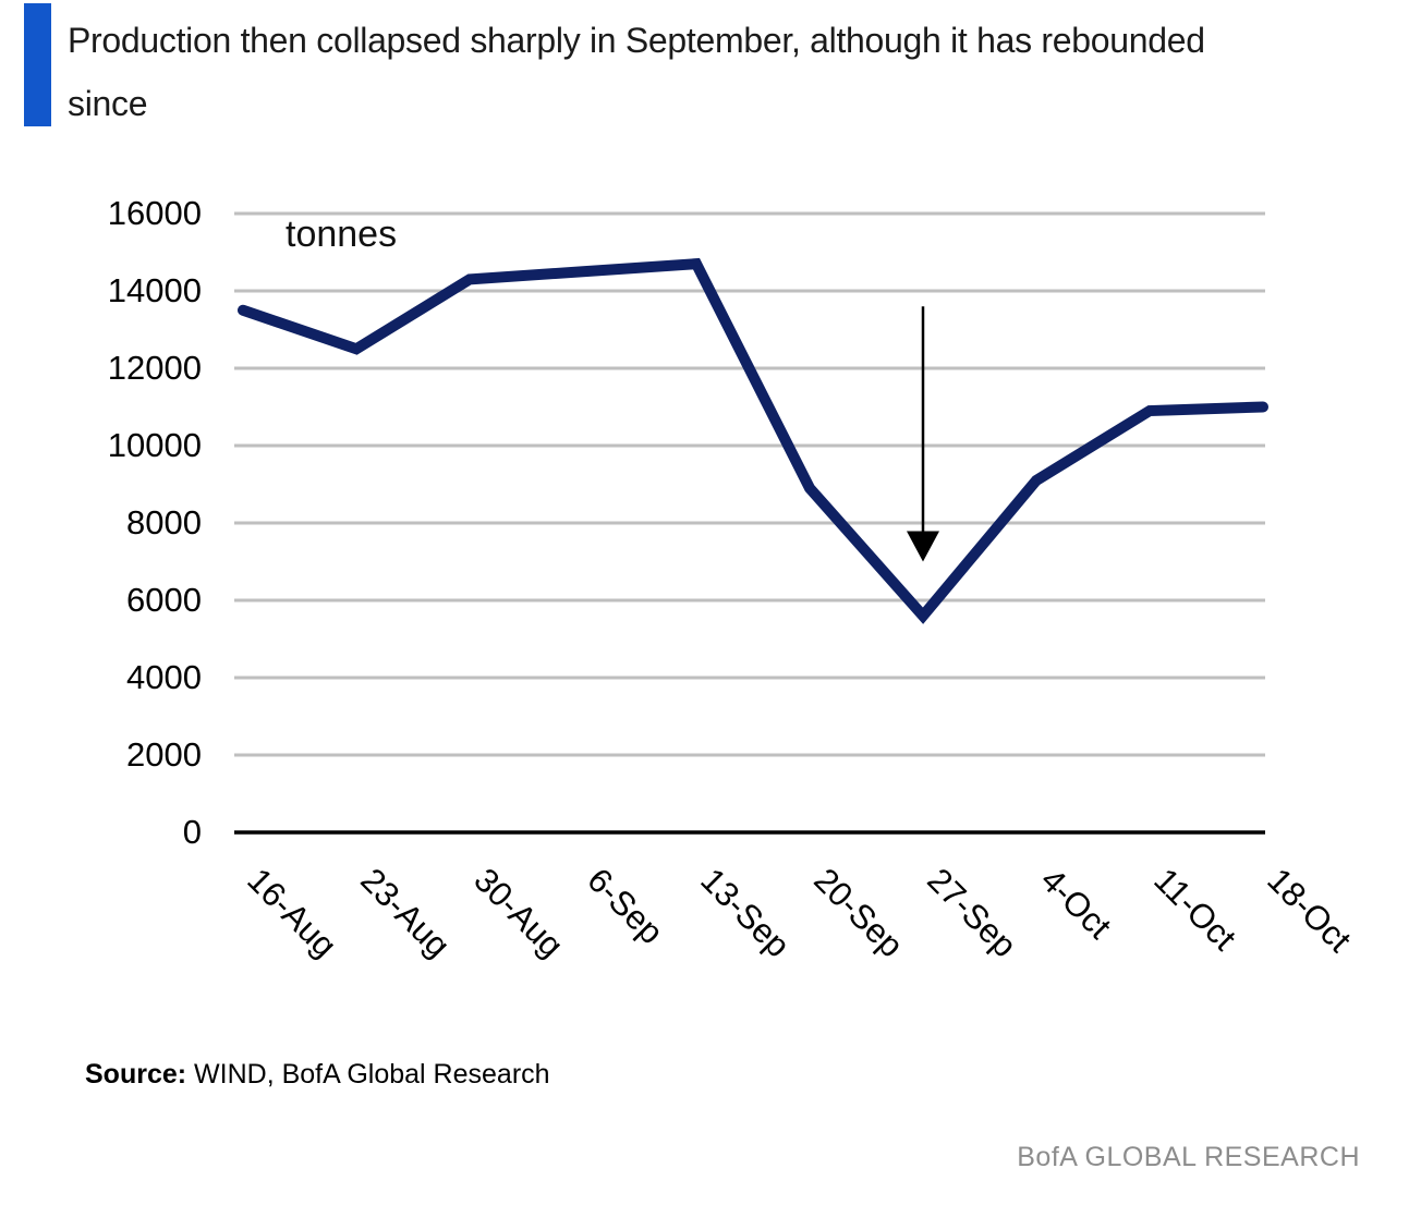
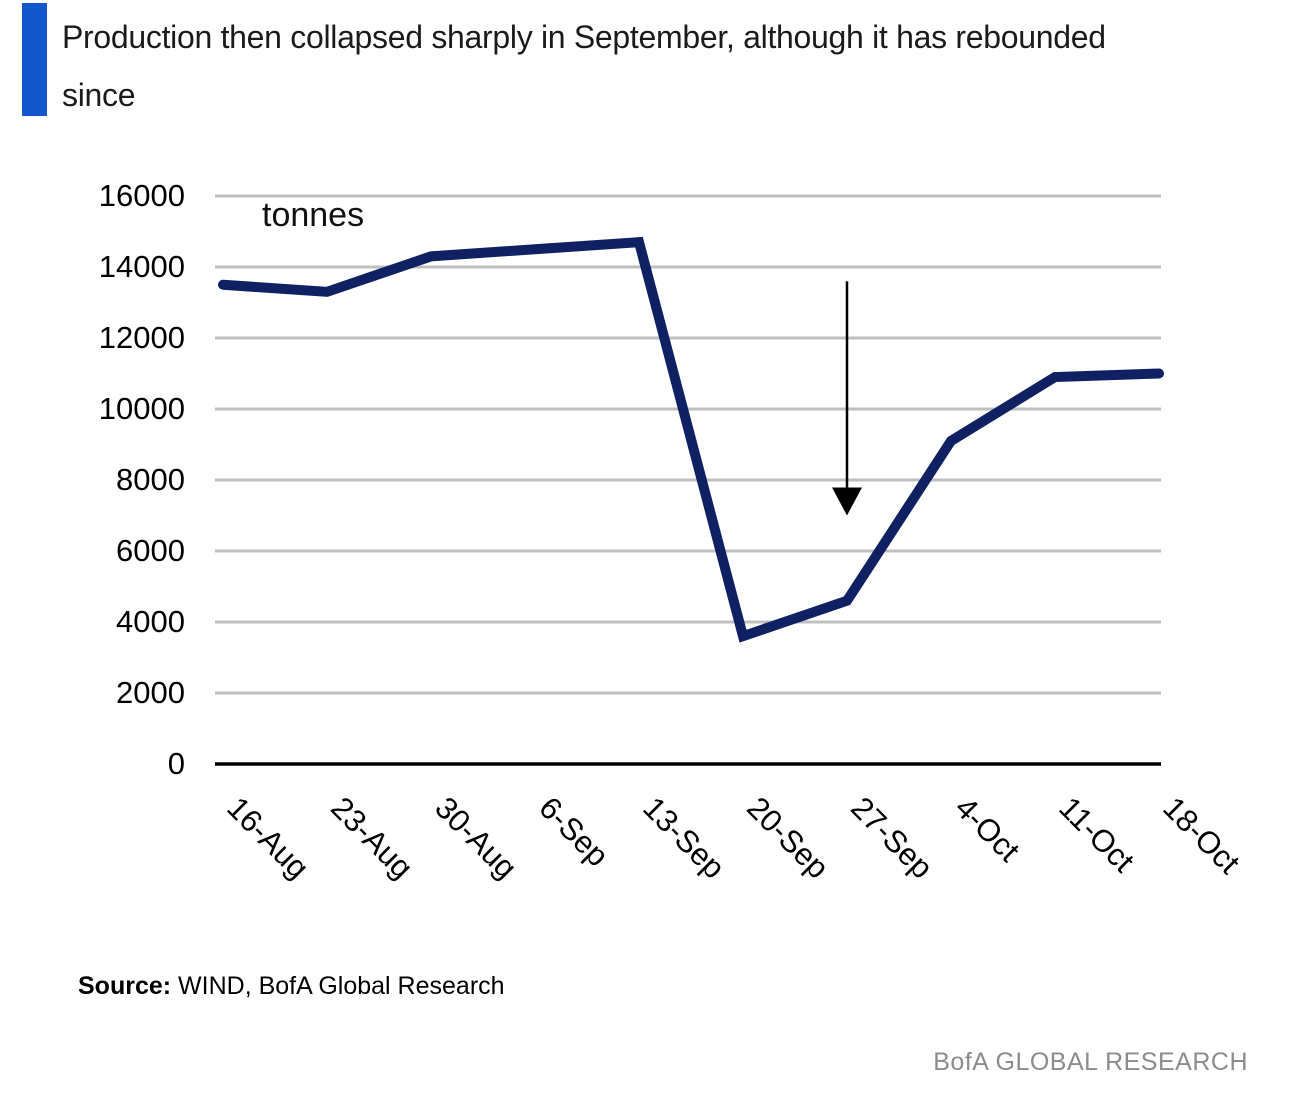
23-Aug: 12500 -> 13300
20-Sep: 8900 -> 3600
27-Sep: 5600 -> 4600
